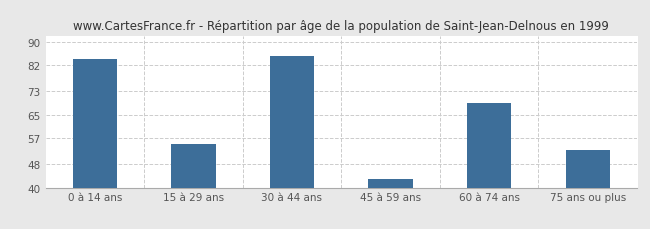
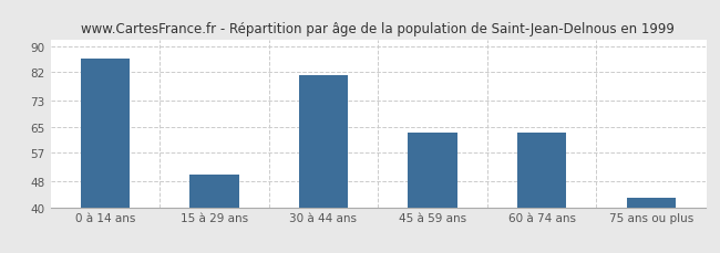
0 à 14 ans: 84 -> 86
15 à 29 ans: 55 -> 50
30 à 44 ans: 85 -> 81
45 à 59 ans: 43 -> 63
60 à 74 ans: 69 -> 63
75 ans ou plus: 53 -> 43
